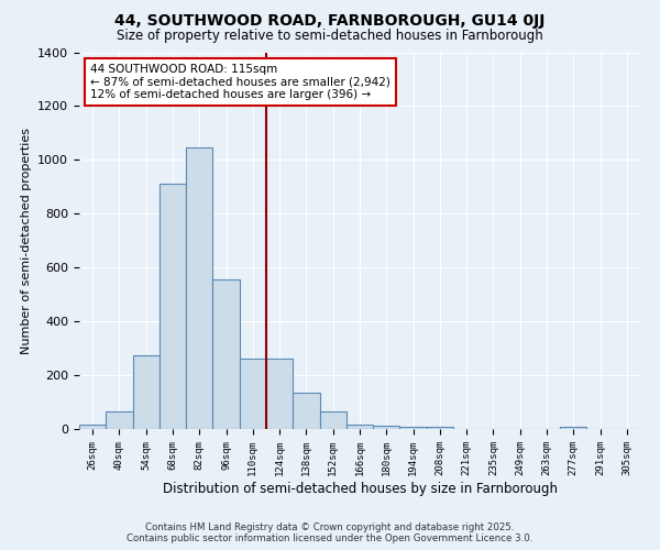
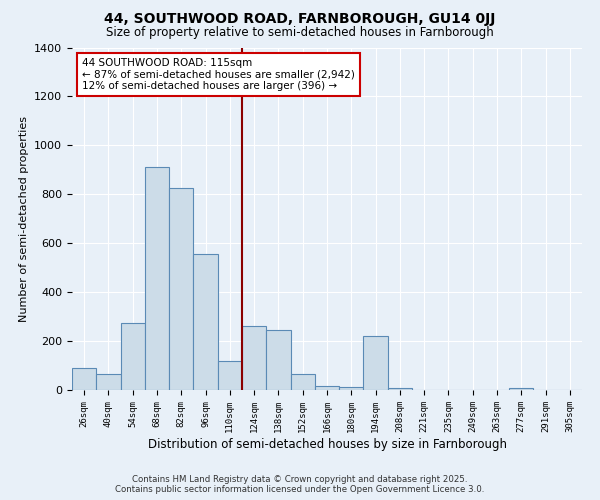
26sqm: 18 -> 90
82sqm: 1045 -> 825
110sqm: 260 -> 120
138sqm: 135 -> 245
194sqm: 10 -> 220
